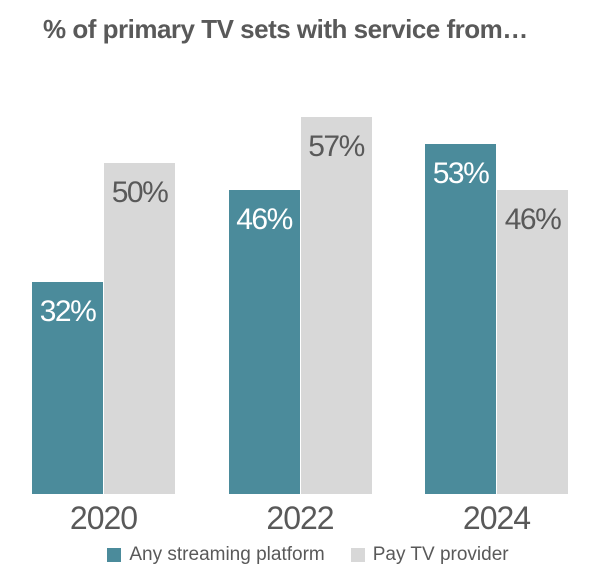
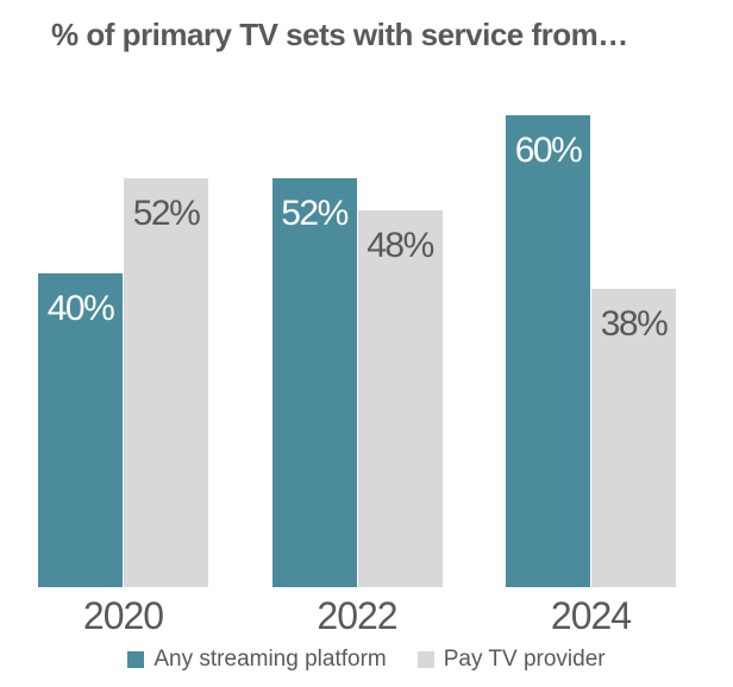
Any streaming platform/2020: 32% -> 40%
Pay TV provider/2020: 50% -> 52%
Any streaming platform/2022: 46% -> 52%
Pay TV provider/2022: 57% -> 48%
Any streaming platform/2024: 53% -> 60%
Pay TV provider/2024: 46% -> 38%
